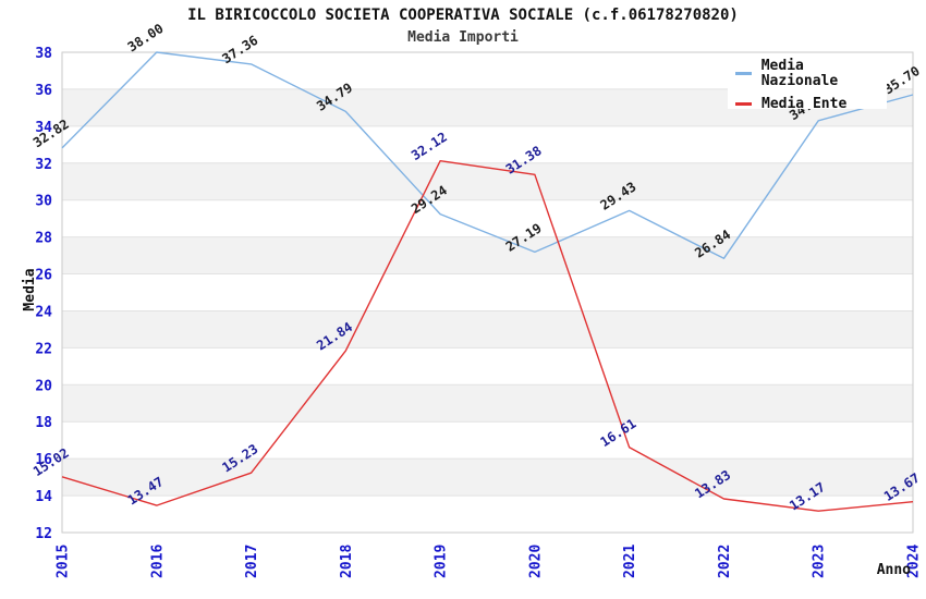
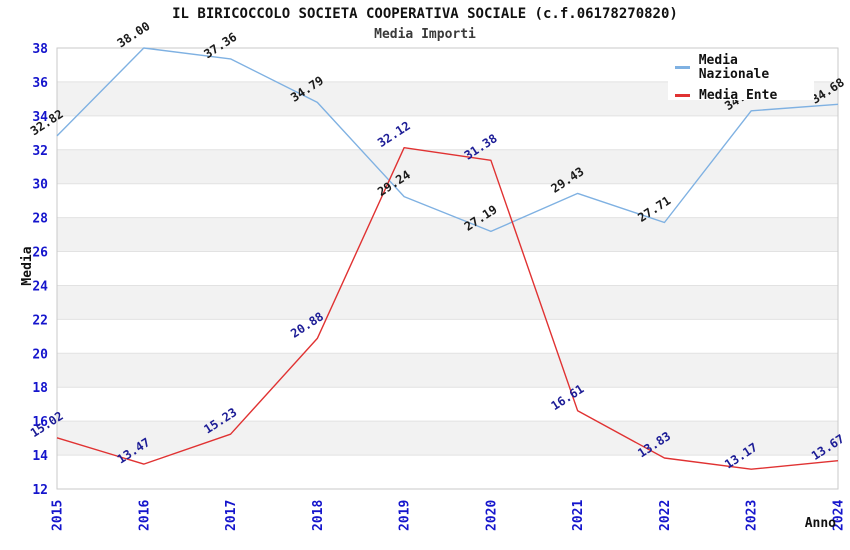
Media Ente/2018: 21.84 -> 20.88
Media Nazionale/2022: 26.84 -> 27.71
Media Nazionale/2024: 35.70 -> 34.68
